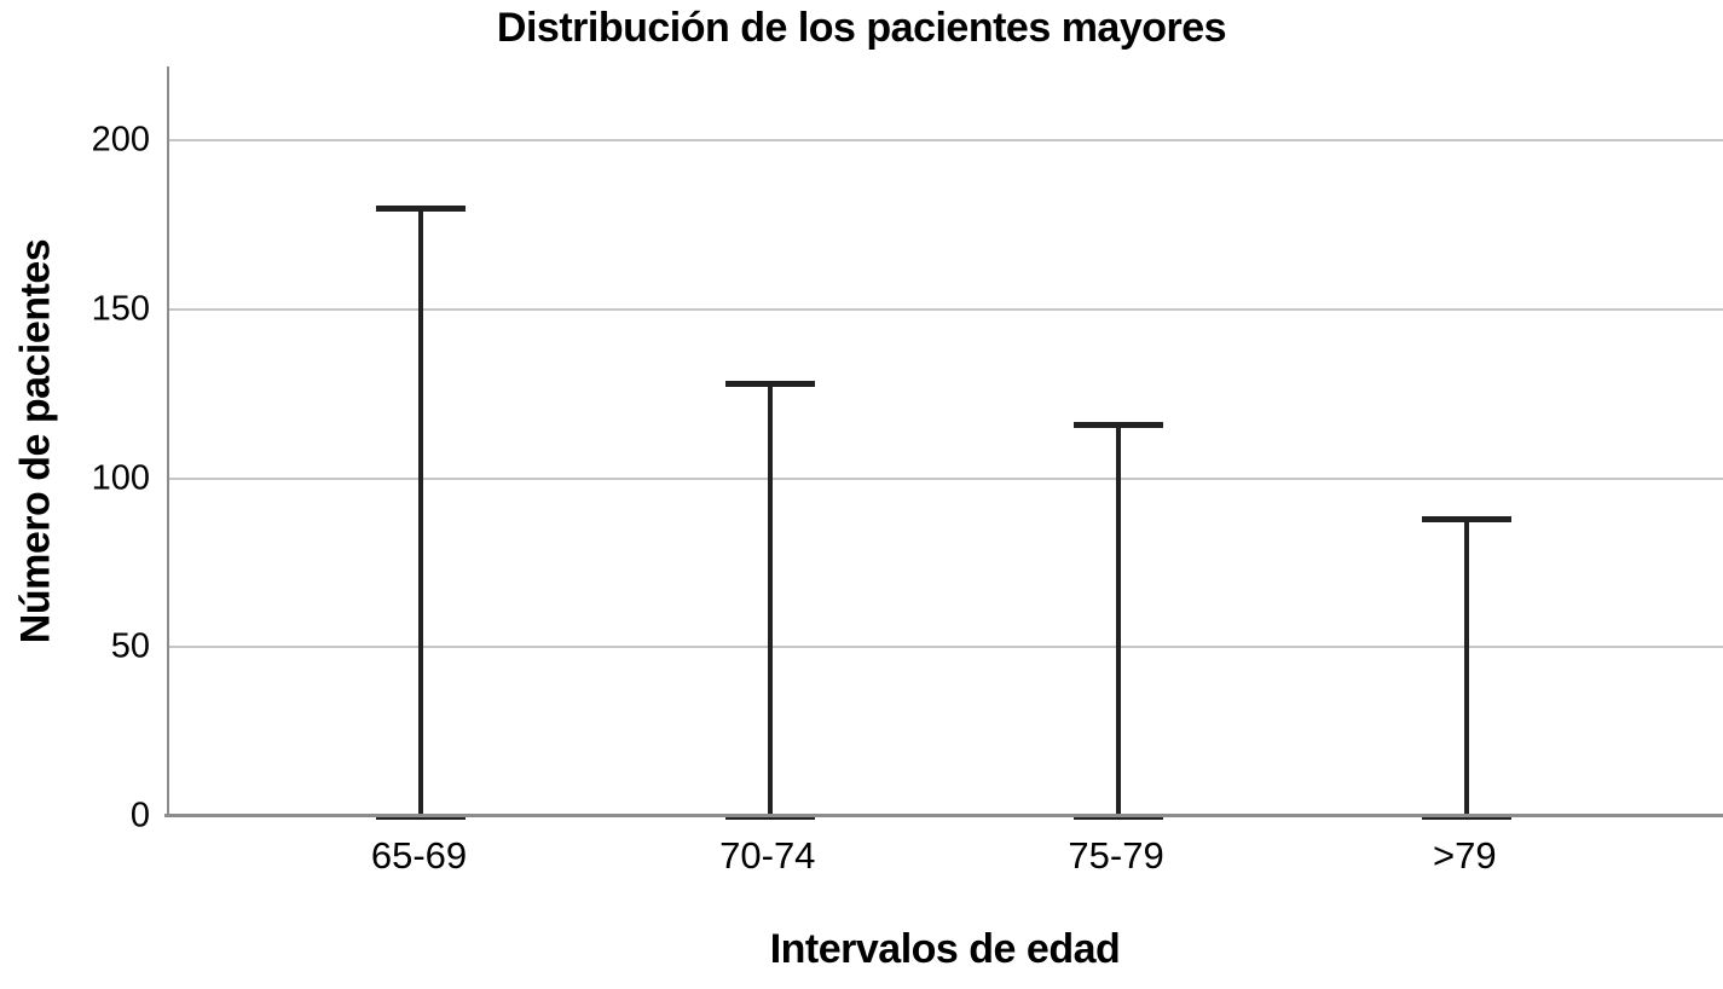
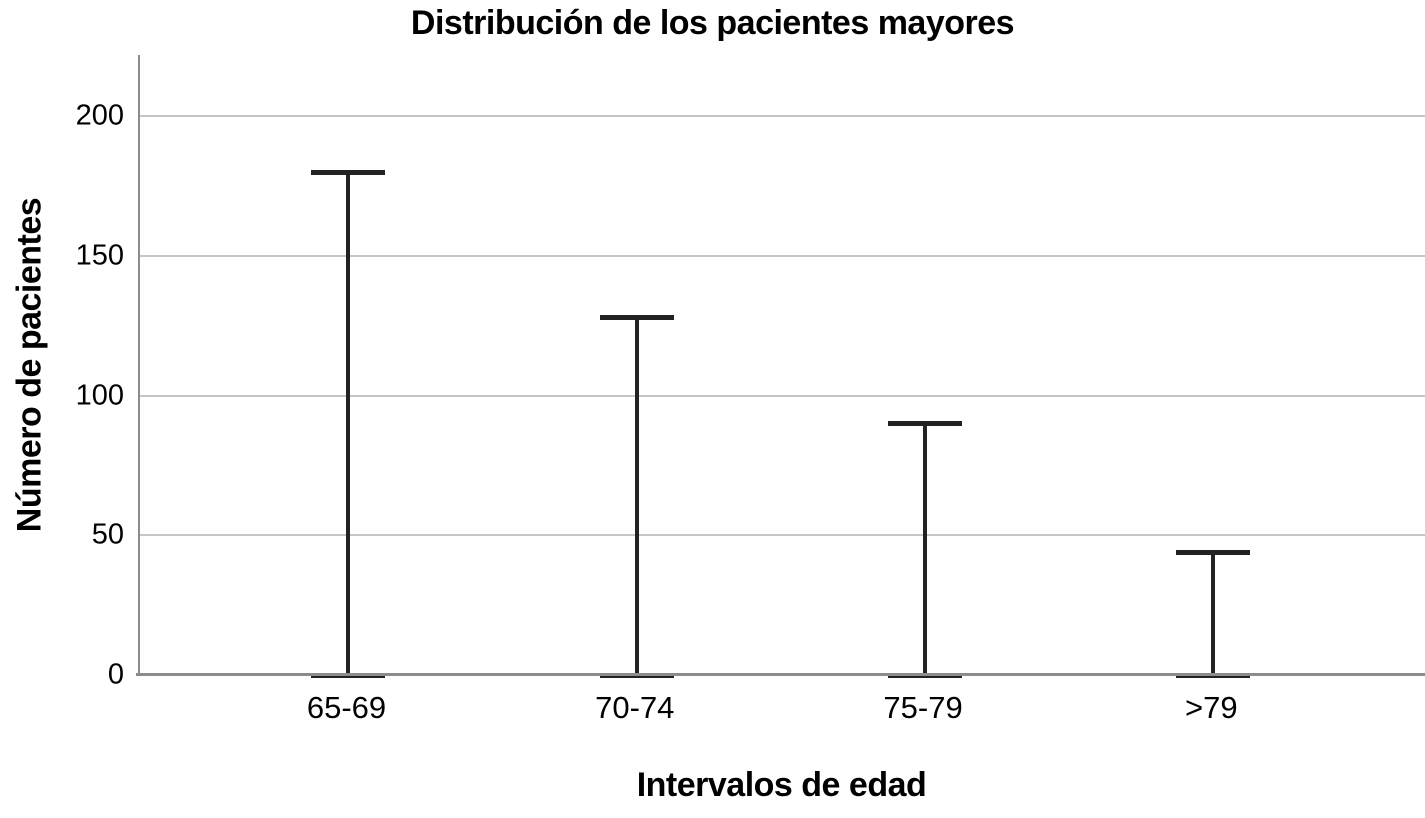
75-79: 116 -> 90
>79: 88 -> 44
